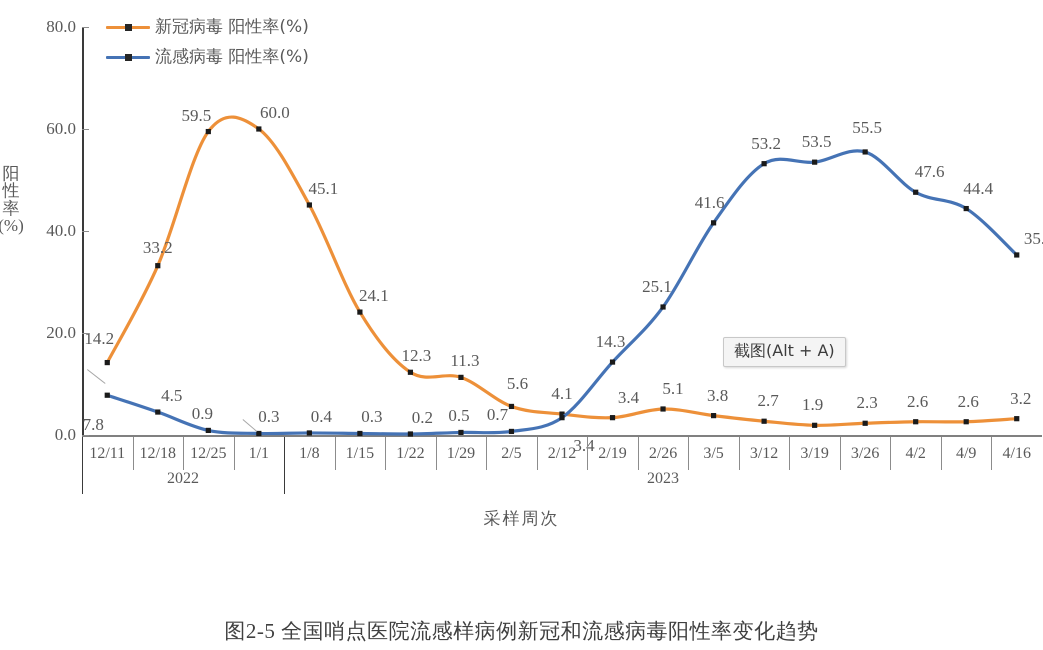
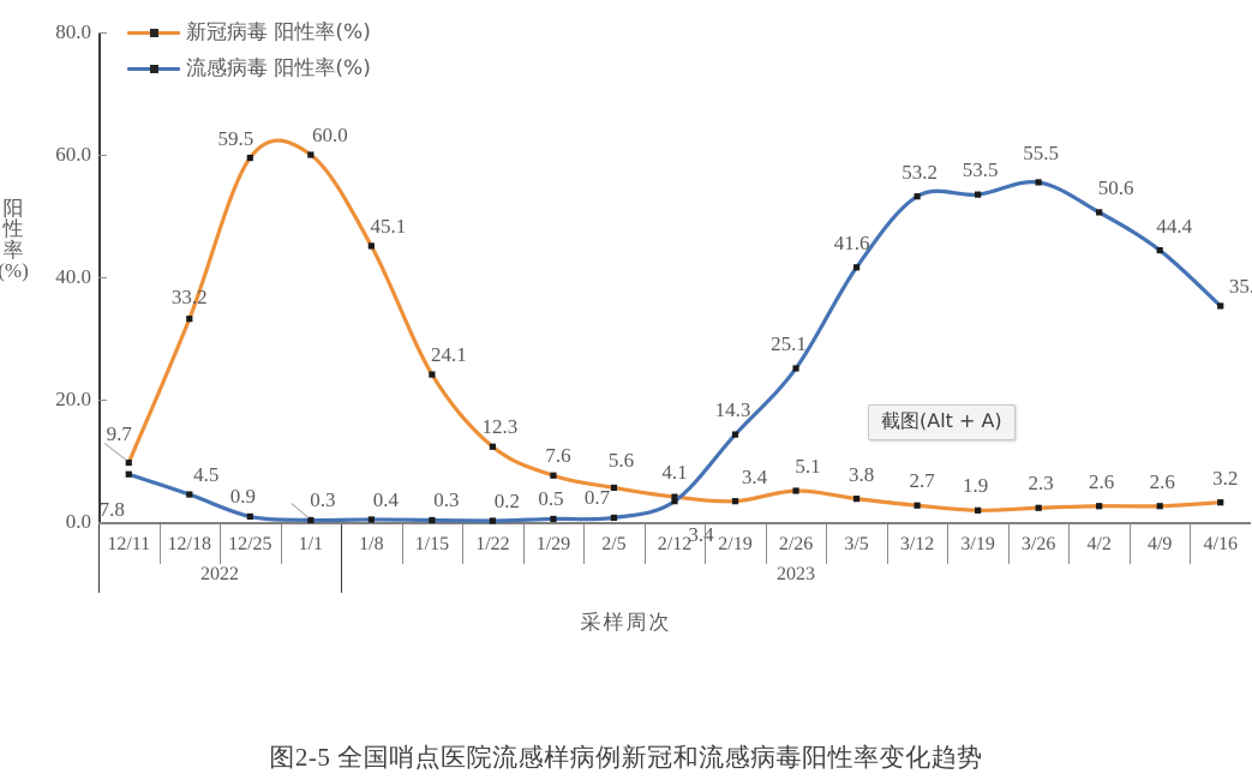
新冠病毒 阳性率(%)/12/11: 14.2 -> 9.7
新冠病毒 阳性率(%)/1/29: 11.3 -> 7.6
流感病毒 阳性率(%)/4/2: 47.6 -> 50.6
